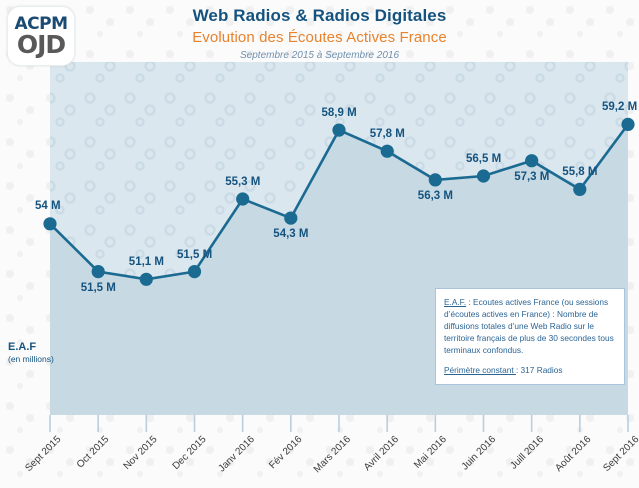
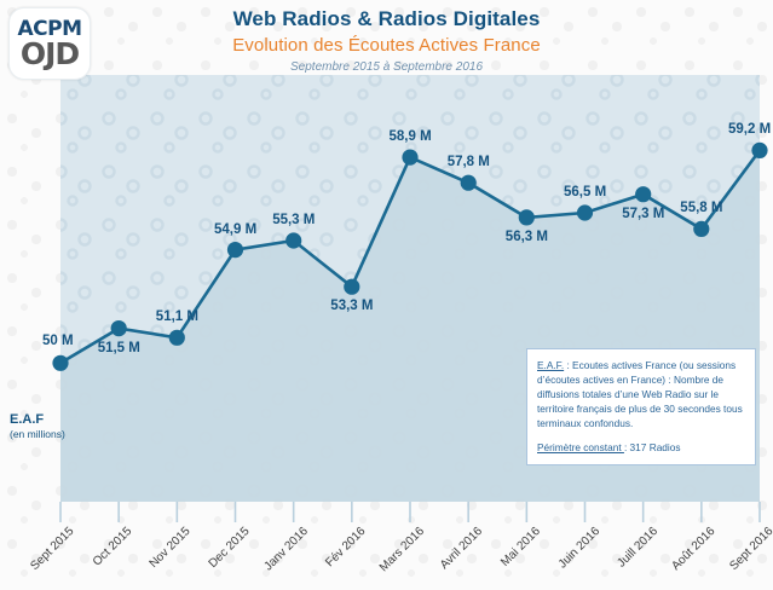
Sept 2015: 54 -> 50
Dec 2015: 51,5 -> 54,9
Fév 2016: 54,3 -> 53,3
